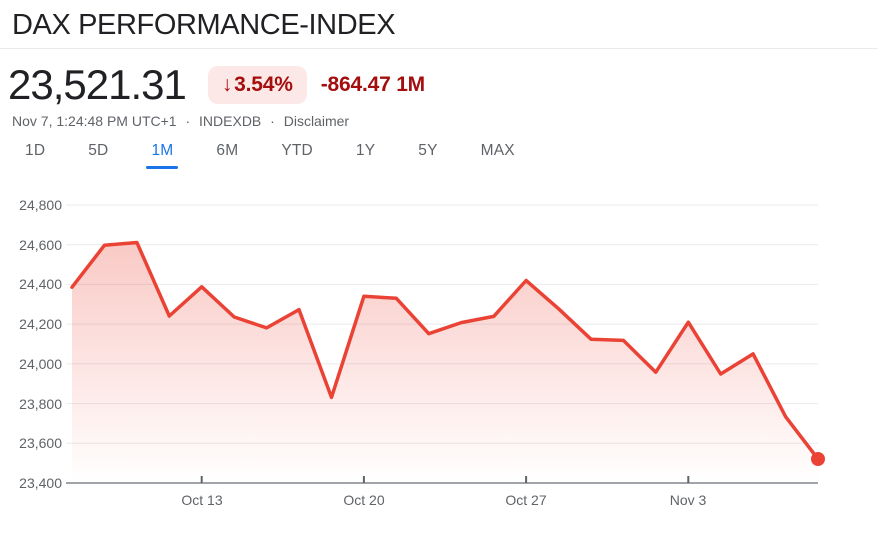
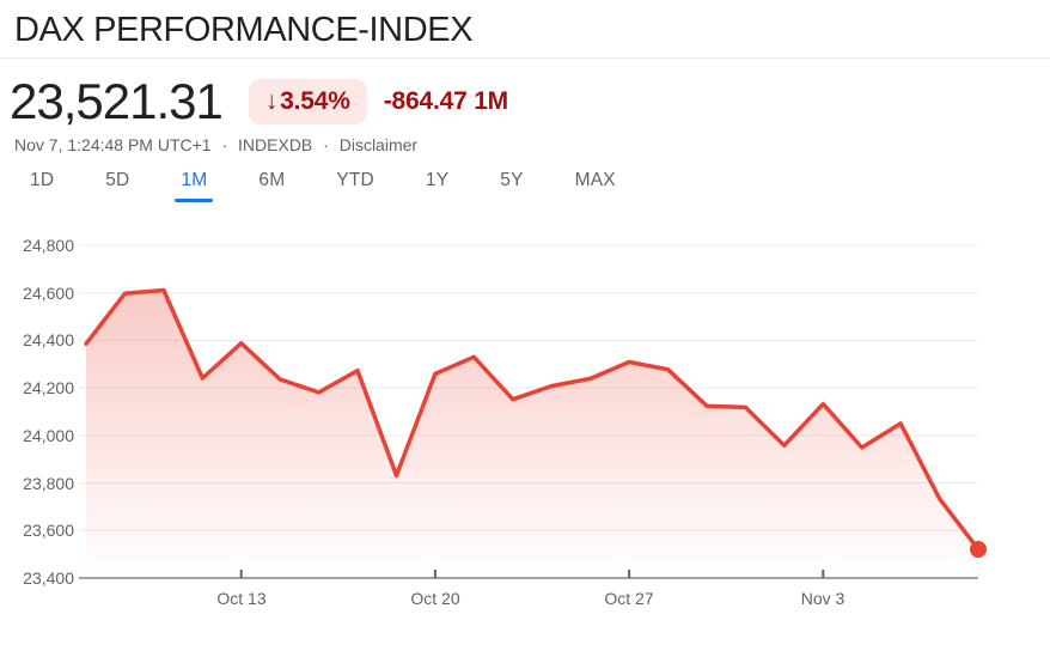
Oct 20: 24340 -> 24260
Oct 27: 24420 -> 24310
Nov 3: 24210 -> 24130
